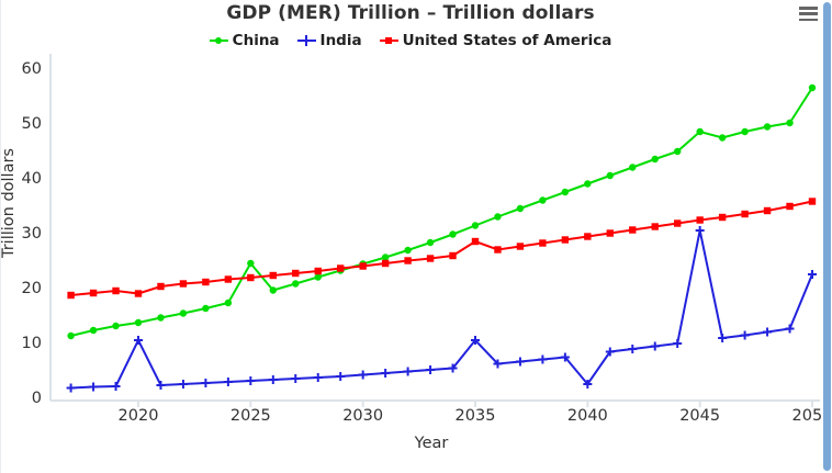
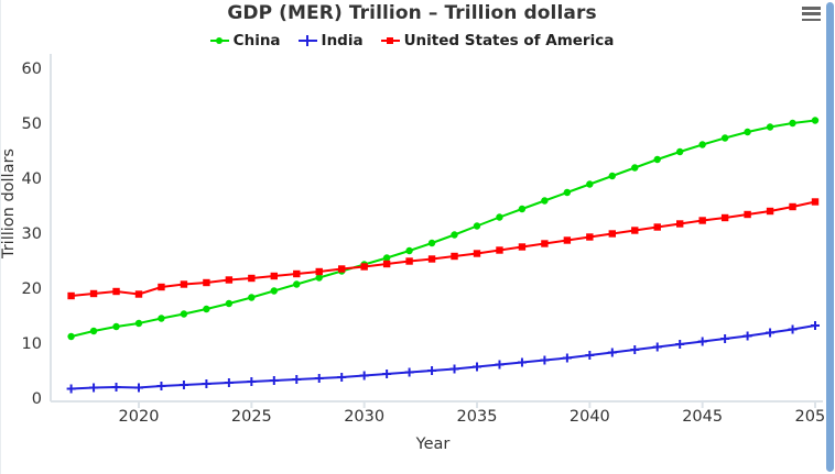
India/2020: 11 -> 2
China/2025: 25 -> 19
India/2035: 11 -> 6
United States of America/2035: 29 -> 27
India/2040: 3 -> 8
China/2045: 49 -> 47
India/2045: 31 -> 11
China/2050: 57 -> 51
India/2050: 23 -> 14
